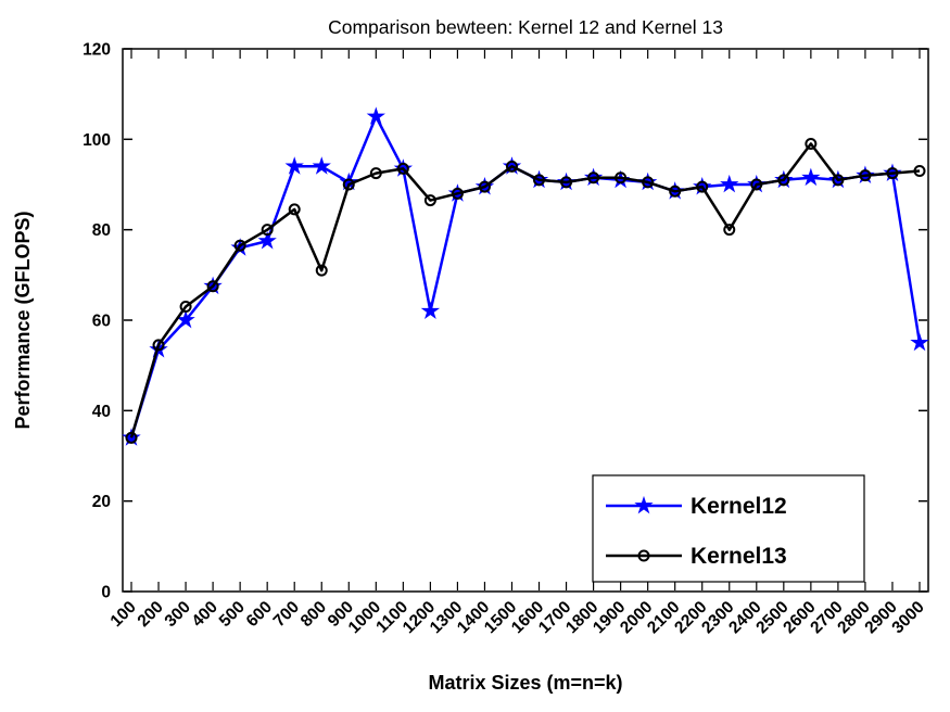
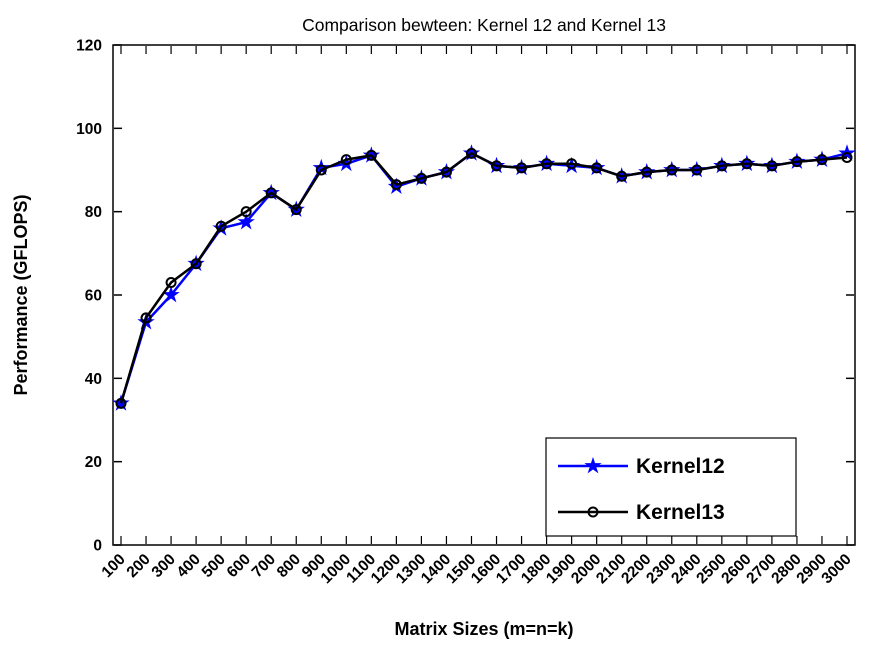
Kernel12/700: 94 -> 84
Kernel12/800: 94 -> 80
Kernel13/800: 71 -> 80
Kernel12/1000: 105 -> 92
Kernel12/1200: 62 -> 86
Kernel13/2300: 80 -> 90
Kernel13/2600: 99 -> 92
Kernel12/3000: 55 -> 94
